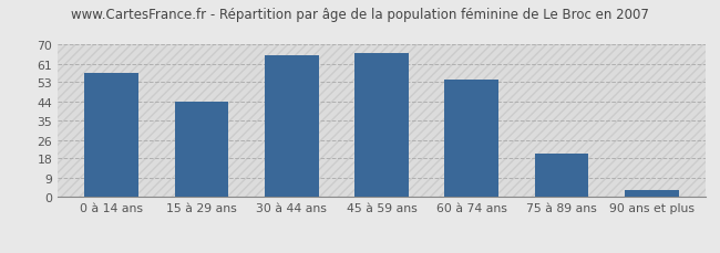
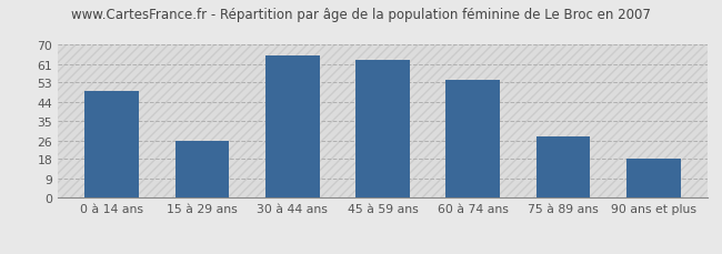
0 à 14 ans: 57 -> 49
15 à 29 ans: 44 -> 26
45 à 59 ans: 66 -> 63
75 à 89 ans: 20 -> 28
90 ans et plus: 3 -> 18
